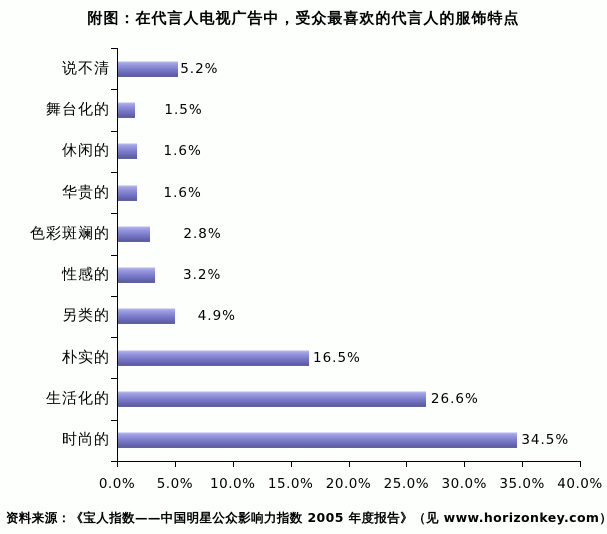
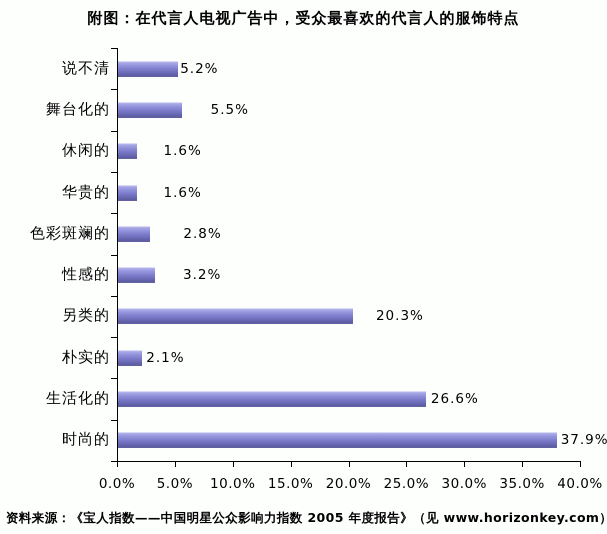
舞台化的: 1.5% -> 5.5%
另类的: 4.9% -> 20.3%
朴实的: 16.5% -> 2.1%
时尚的: 34.5% -> 37.9%
